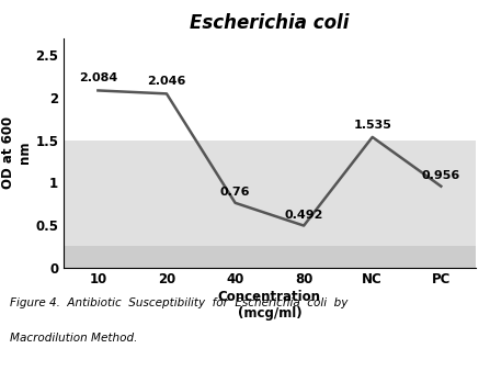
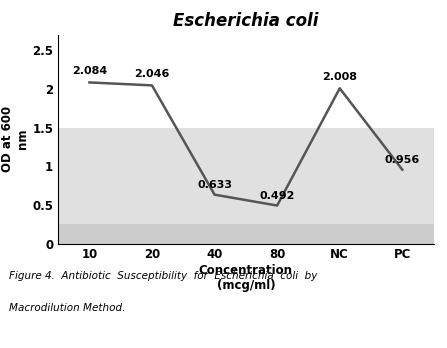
40: 0.76 -> 0.633
NC: 1.535 -> 2.008
